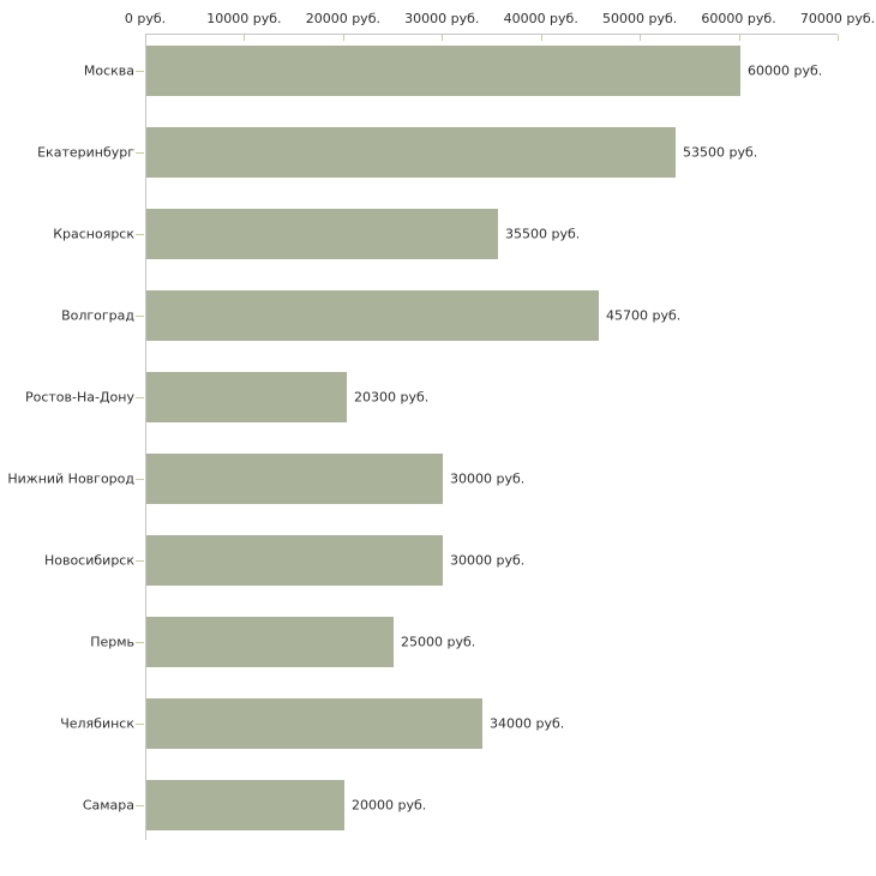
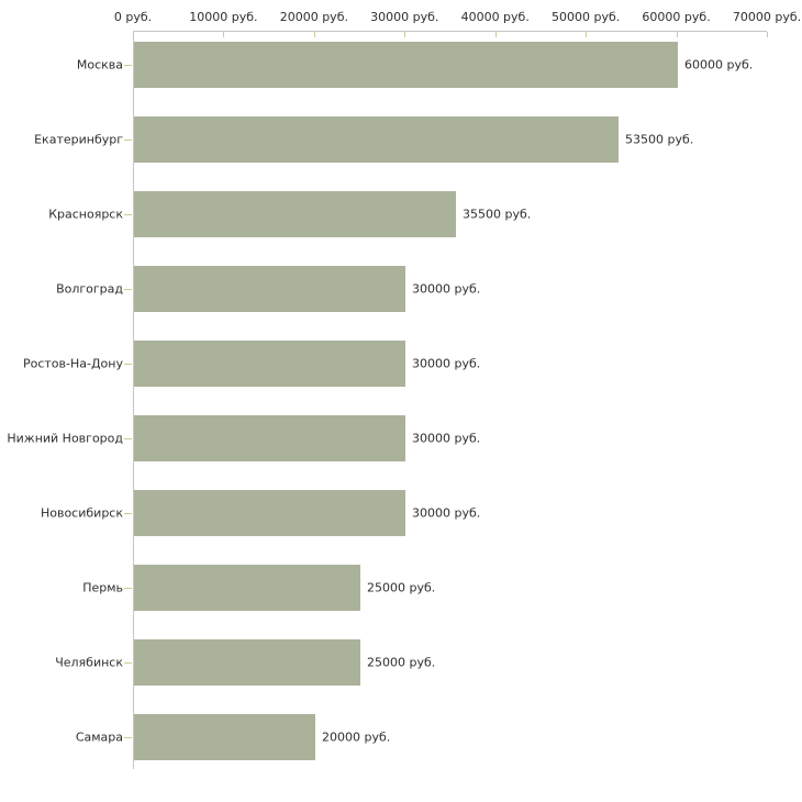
Волгоград: 45700 -> 30000
Ростов-На-Дону: 20300 -> 30000
Челябинск: 34000 -> 25000
